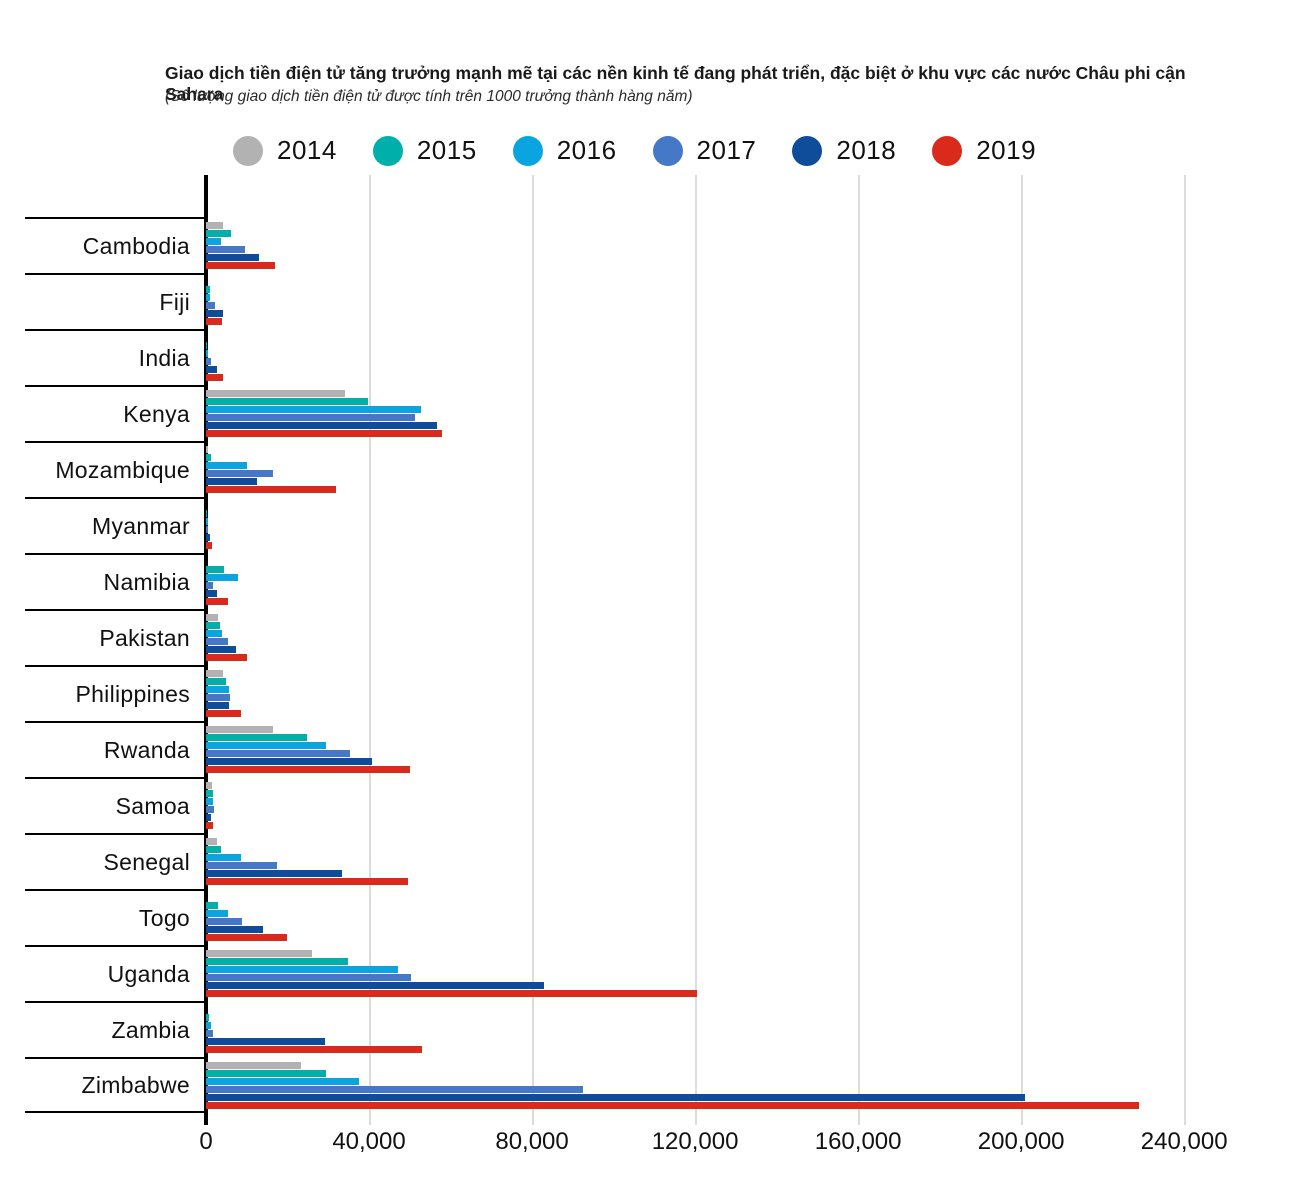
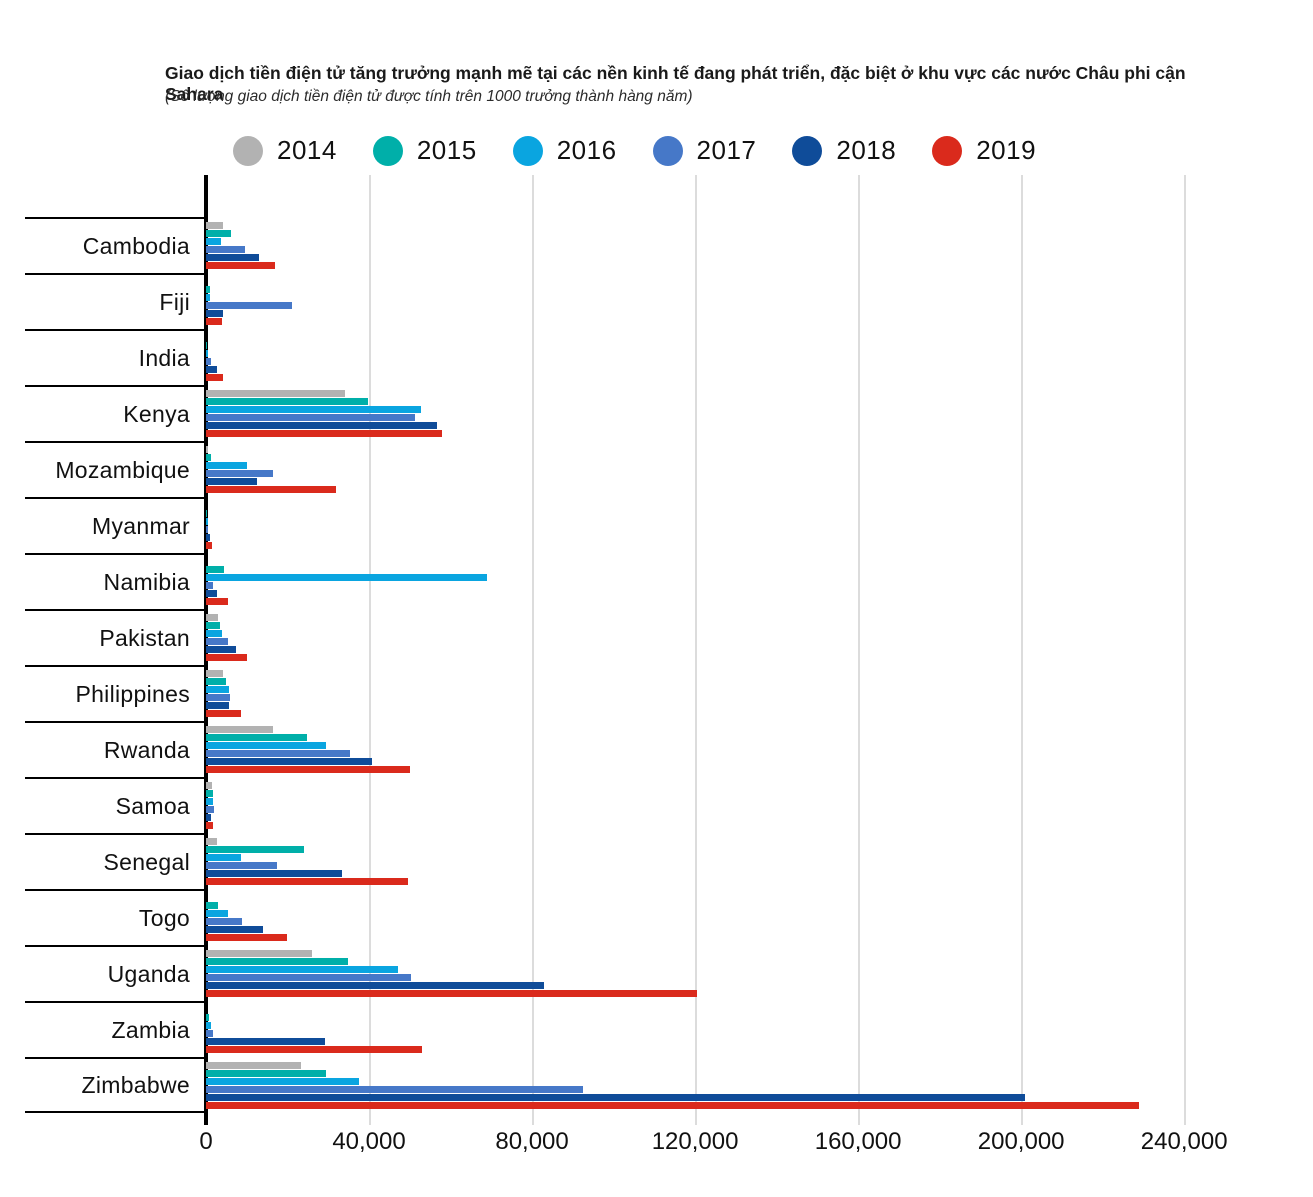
2017/Fiji: 2000 -> 21000
2016/Namibia: 8000 -> 69000
2015/Senegal: 4000 -> 24000
